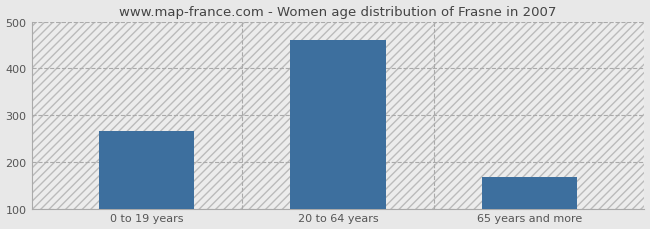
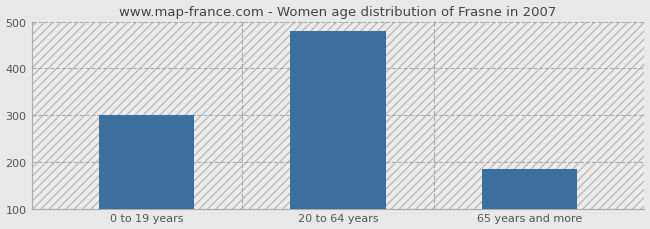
0 to 19 years: 265 -> 300
20 to 64 years: 460 -> 480
65 years and more: 168 -> 185
